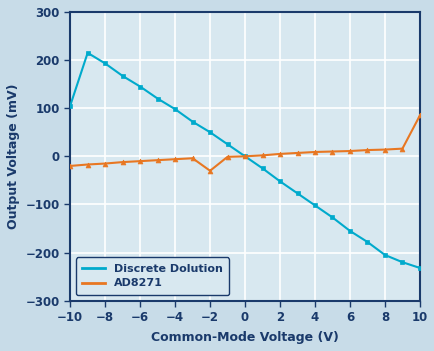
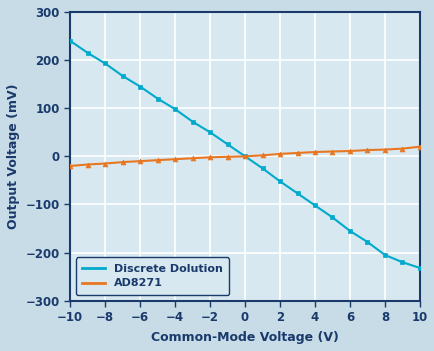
Discrete Dolution/−10: 105 -> 240
AD8271/−2: -30 -> -2
AD8271/10: 85 -> 20
